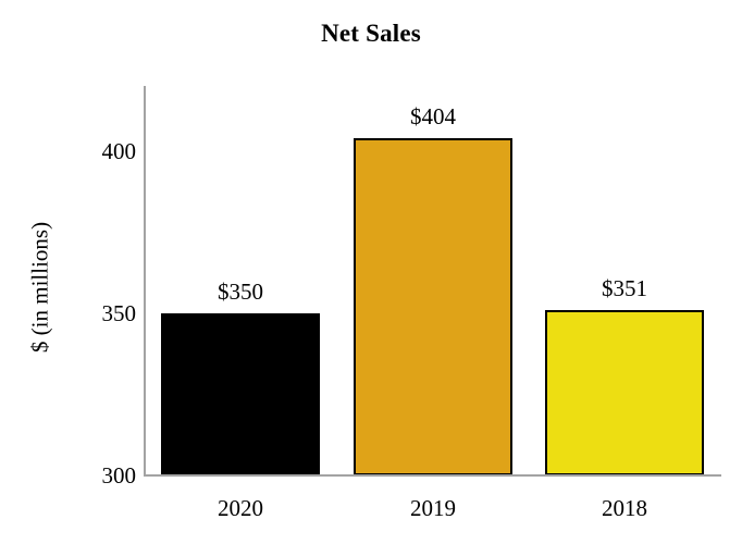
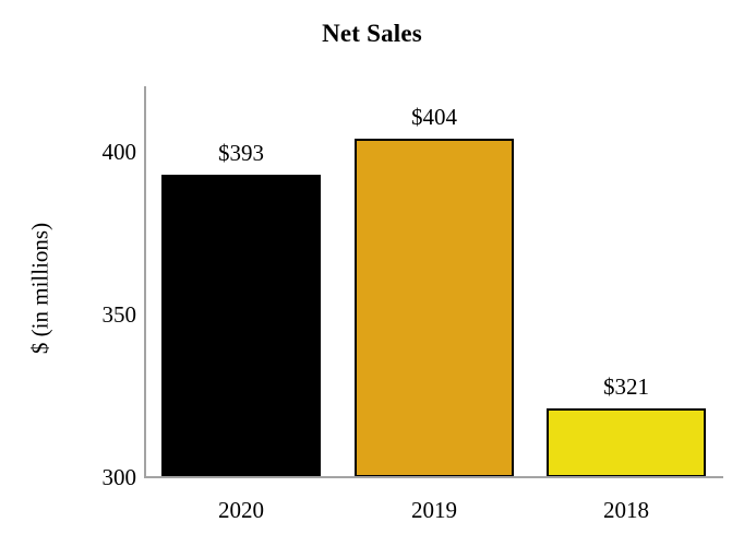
2020: $350 -> $393
2018: $351 -> $321
